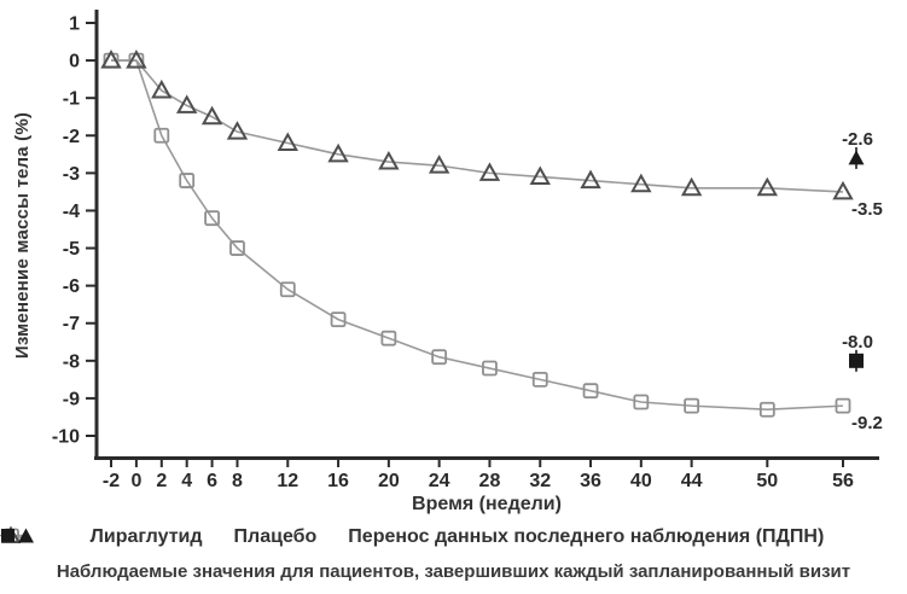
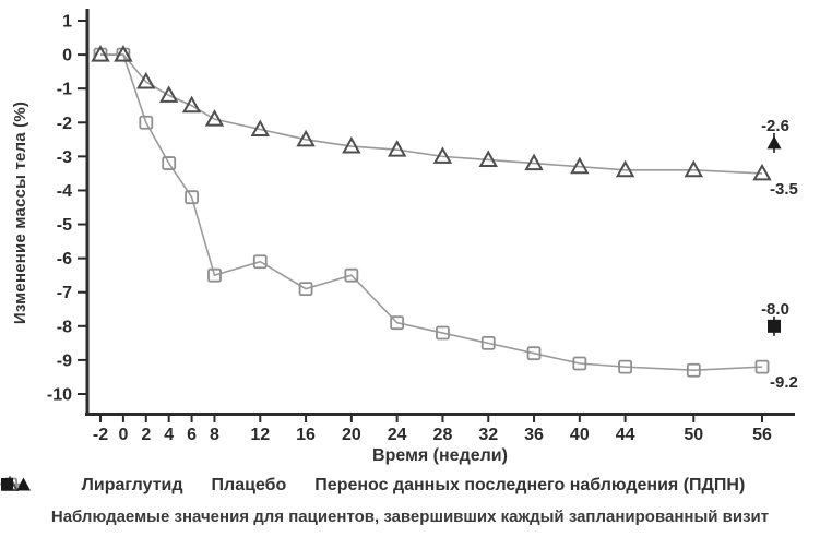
Лираглутид/8: -5.0 -> -6.5
Лираглутид/20: -7.4 -> -6.5
